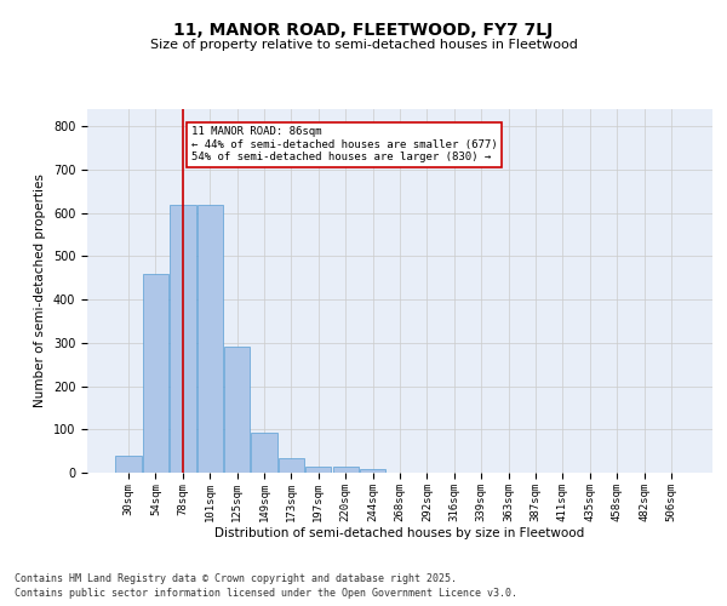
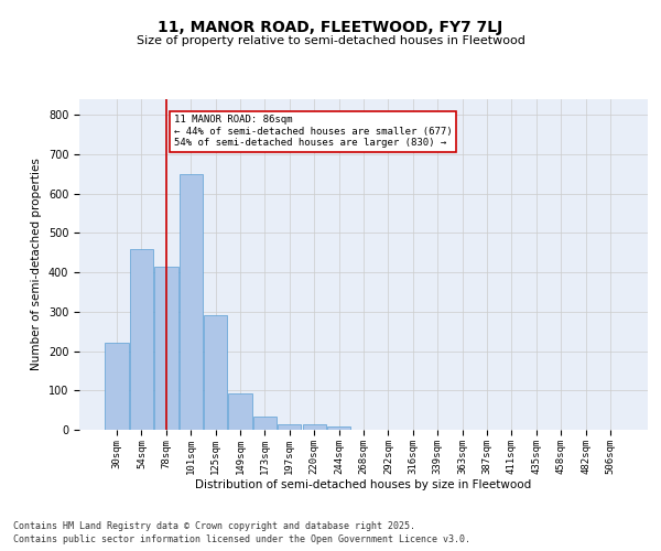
30sqm: 38 -> 220
78sqm: 620 -> 415
101sqm: 618 -> 650
